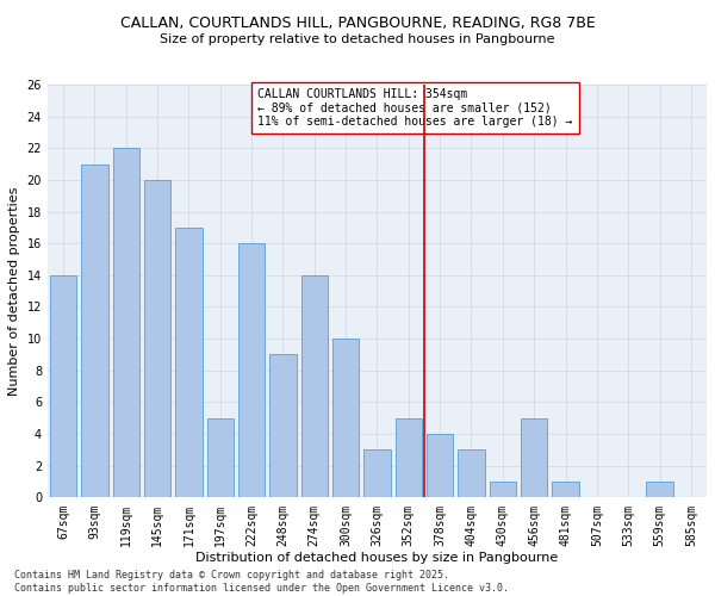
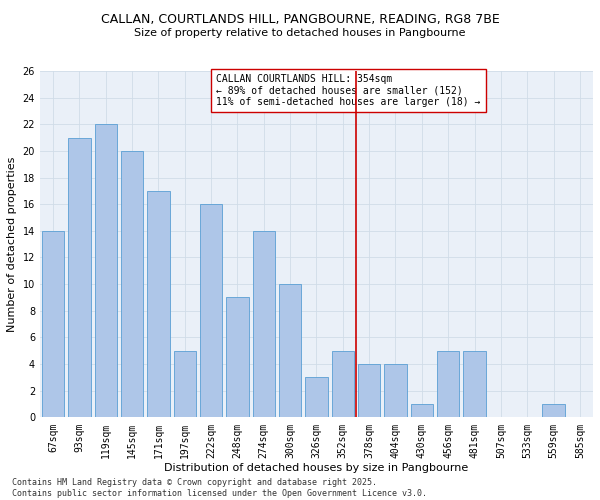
404sqm: 3 -> 4
481sqm: 1 -> 5
